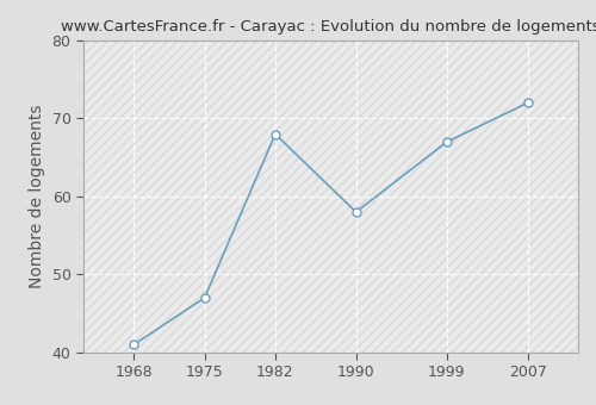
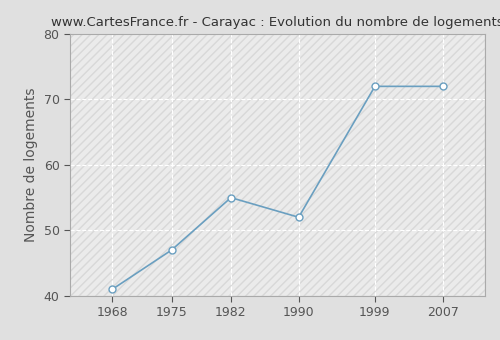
1982: 68 -> 55
1990: 58 -> 52
1999: 67 -> 72
